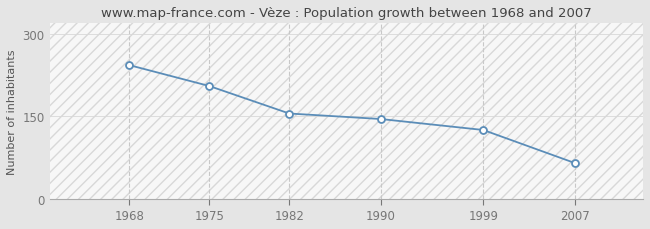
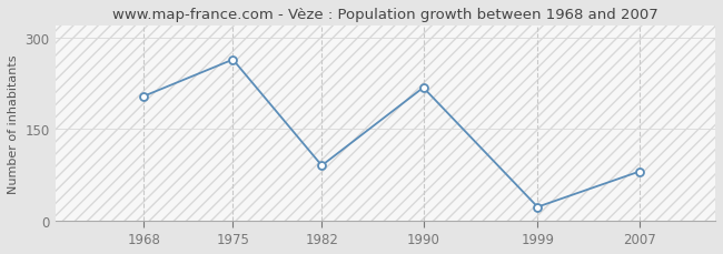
1968: 243 -> 204
1975: 205 -> 264
1982: 155 -> 90
1990: 145 -> 218
1999: 125 -> 22
2007: 65 -> 80
